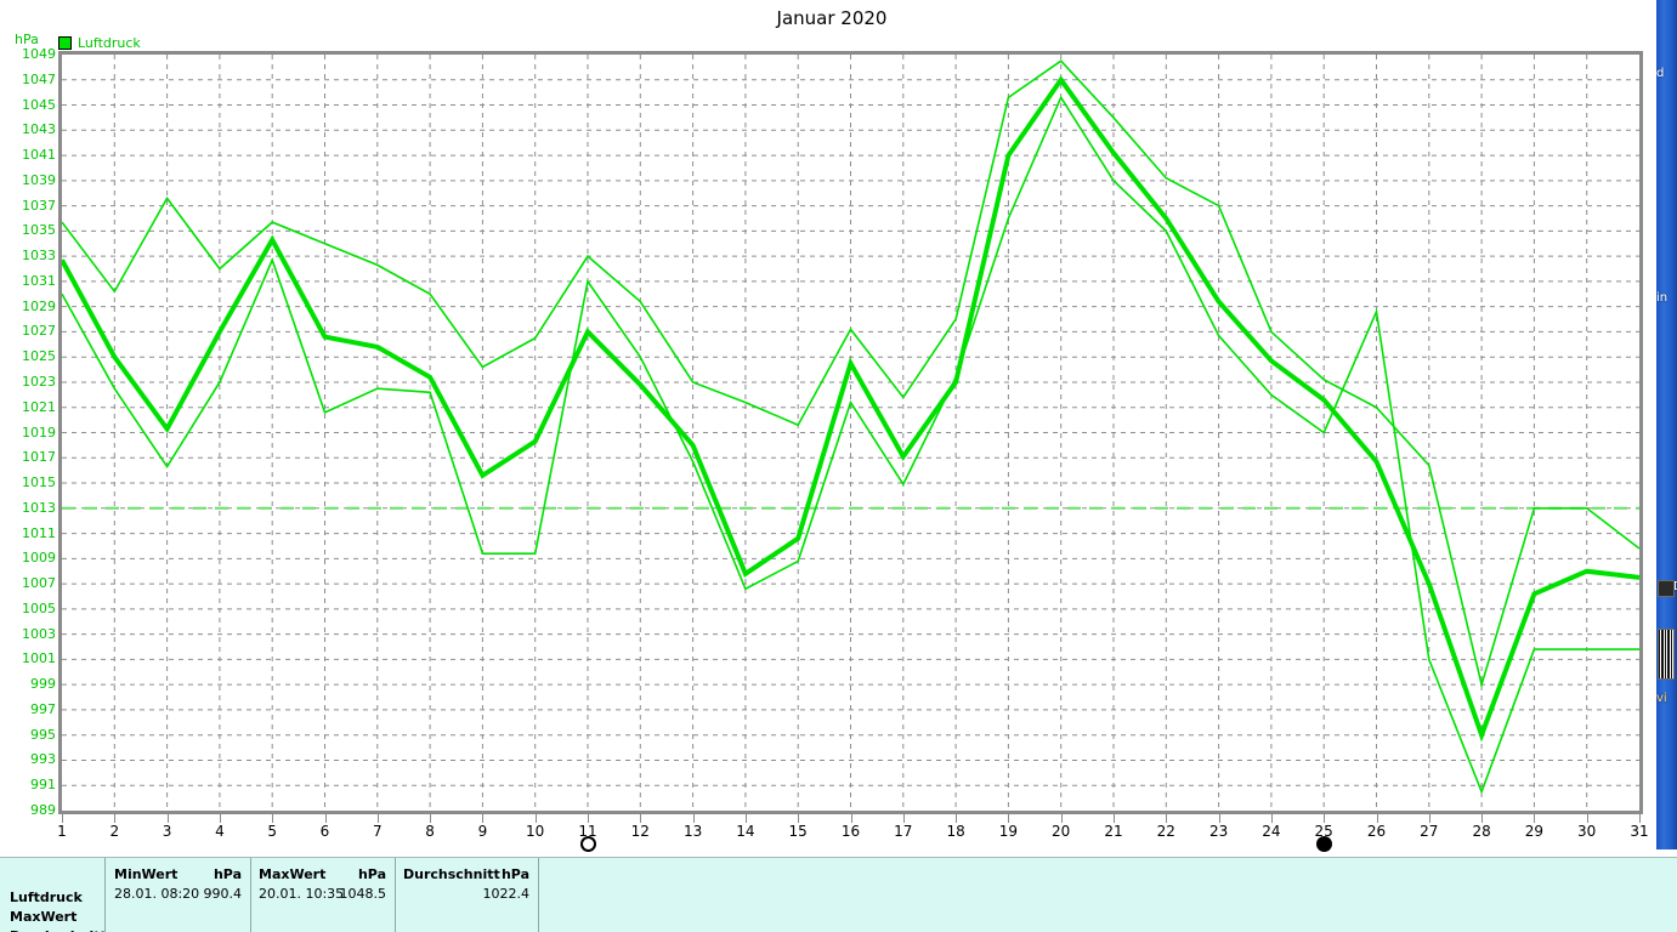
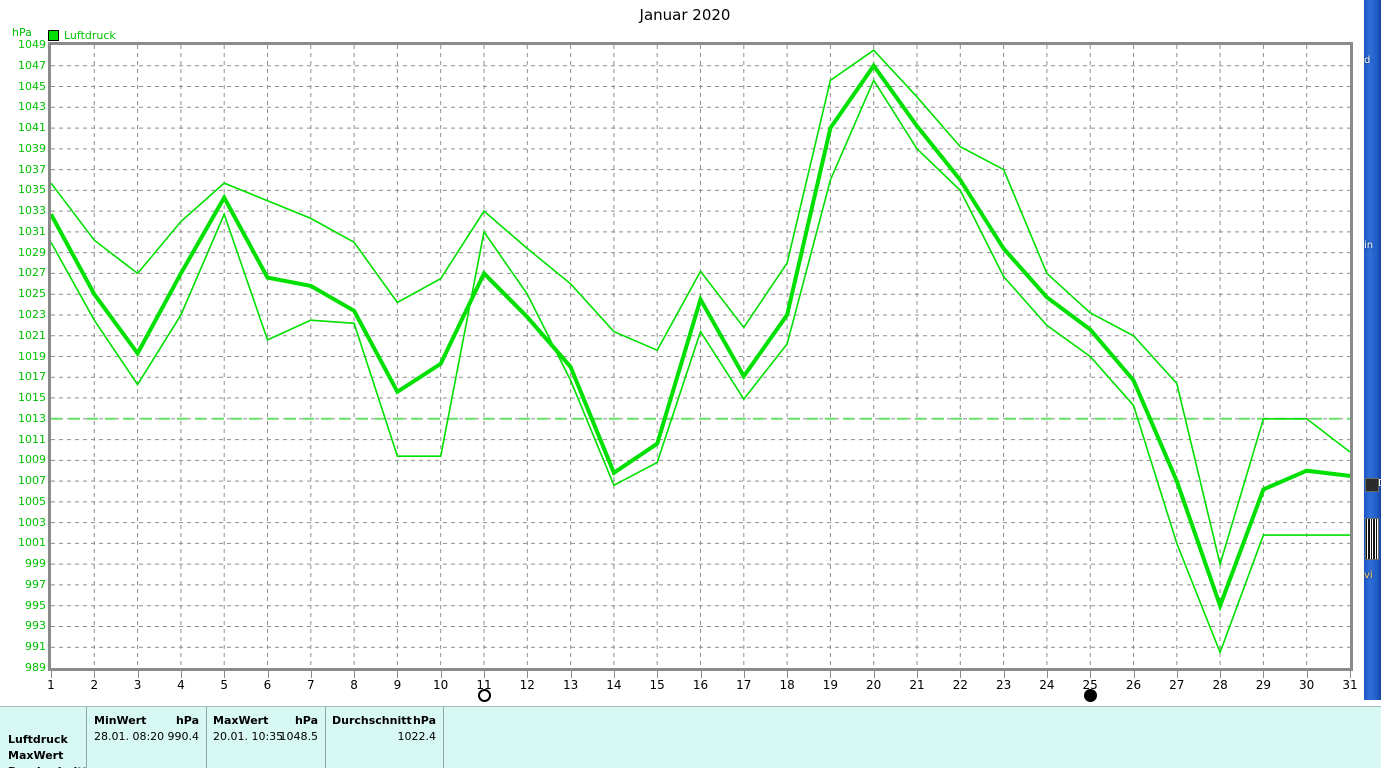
MaxWert/3: 1037.6 -> 1027.0
MaxWert/13: 1023.0 -> 1026.0
MinWert/18: 1023.4 -> 1020.2
MinWert/26: 1028.6 -> 1014.3
